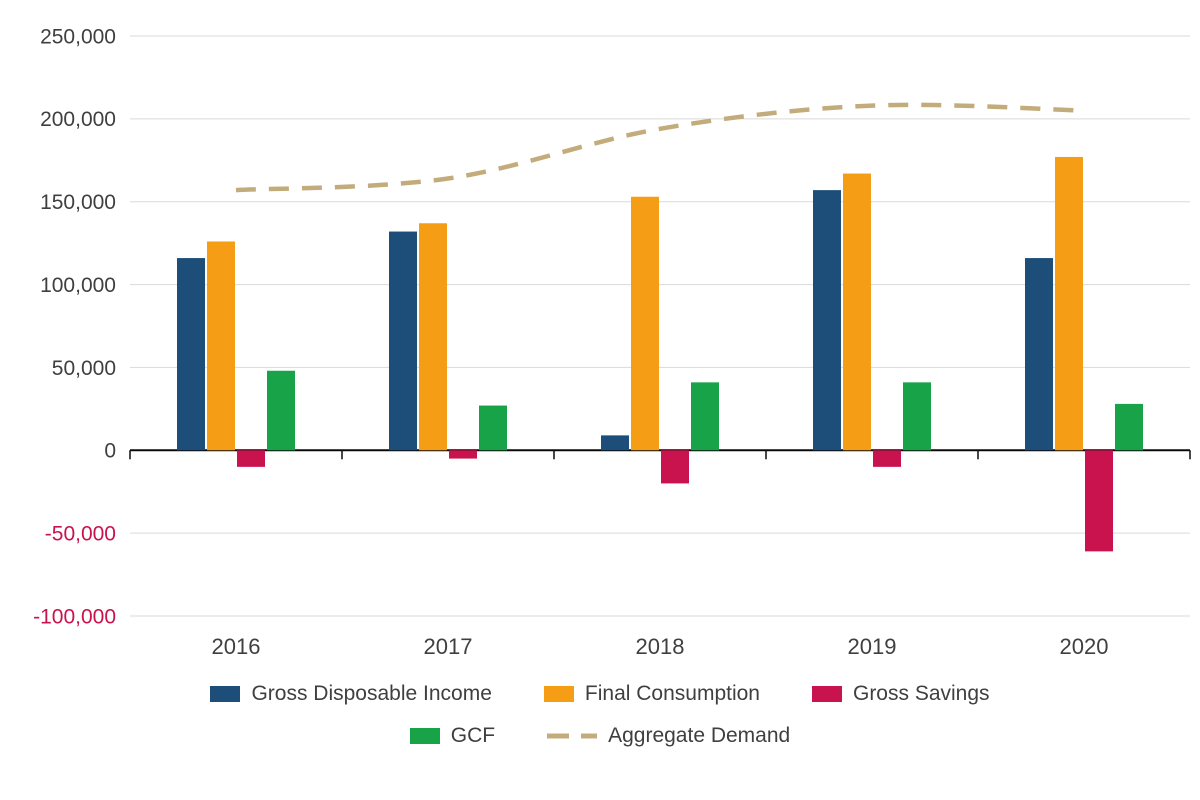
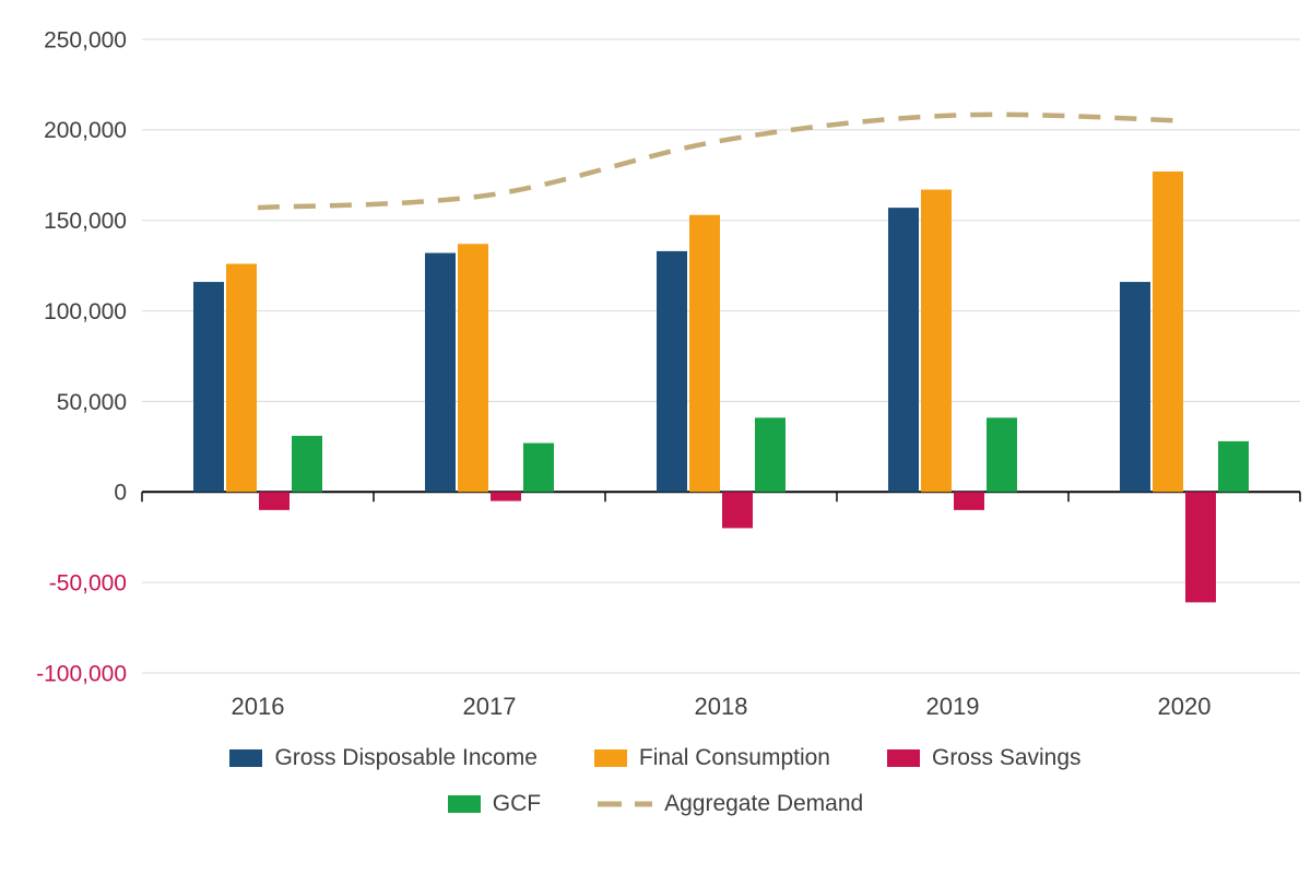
GCF/2016: 48000 -> 31000
Gross Disposable Income/2018: 9000 -> 133000
